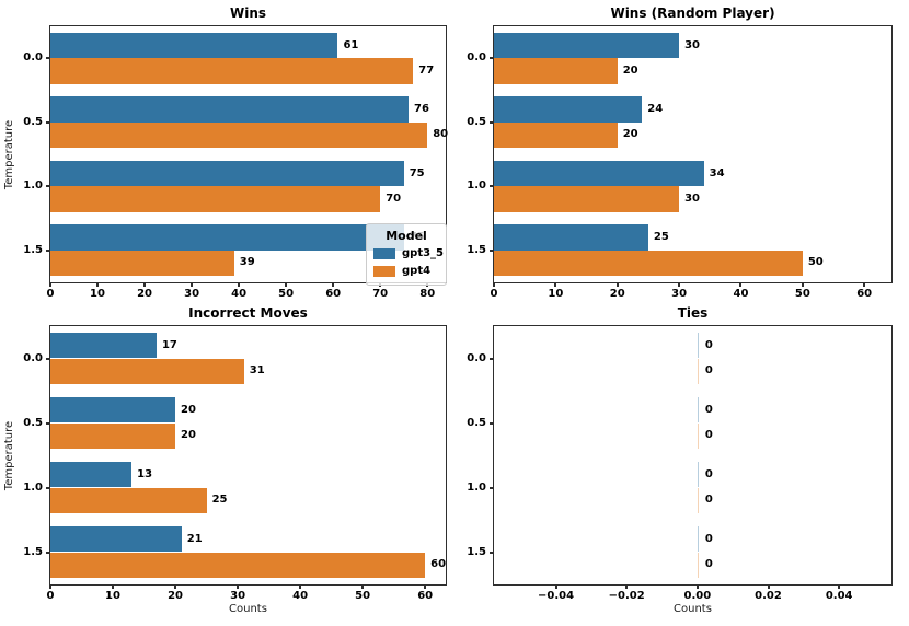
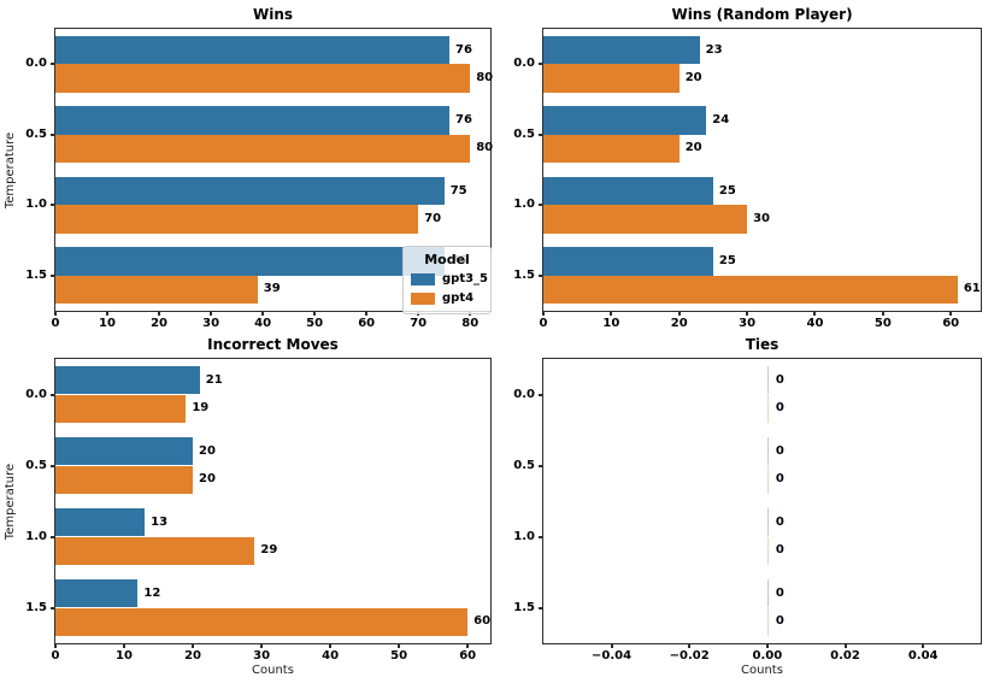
Wins/gpt3_5/0.0: 61 -> 76
Wins/gpt4/0.0: 77 -> 80
Wins (Random Player)/gpt3_5/0.0: 30 -> 23
Wins (Random Player)/gpt3_5/1.0: 34 -> 25
Wins (Random Player)/gpt4/1.5: 50 -> 61
Incorrect Moves/gpt3_5/0.0: 17 -> 21
Incorrect Moves/gpt4/0.0: 31 -> 19
Incorrect Moves/gpt4/1.0: 25 -> 29
Incorrect Moves/gpt3_5/1.5: 21 -> 12
